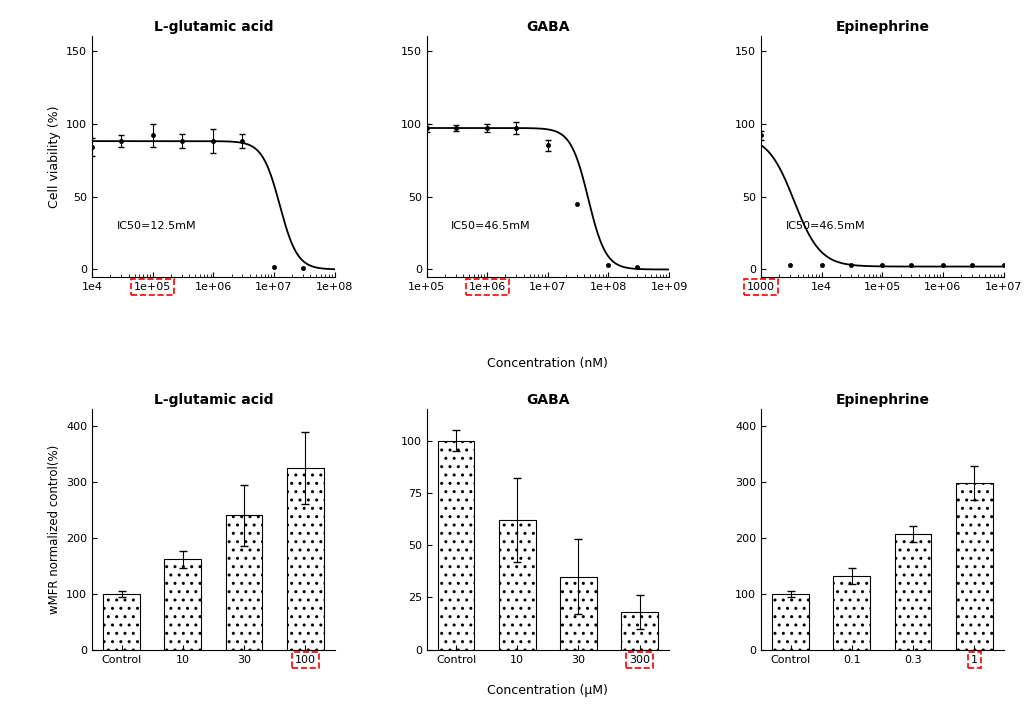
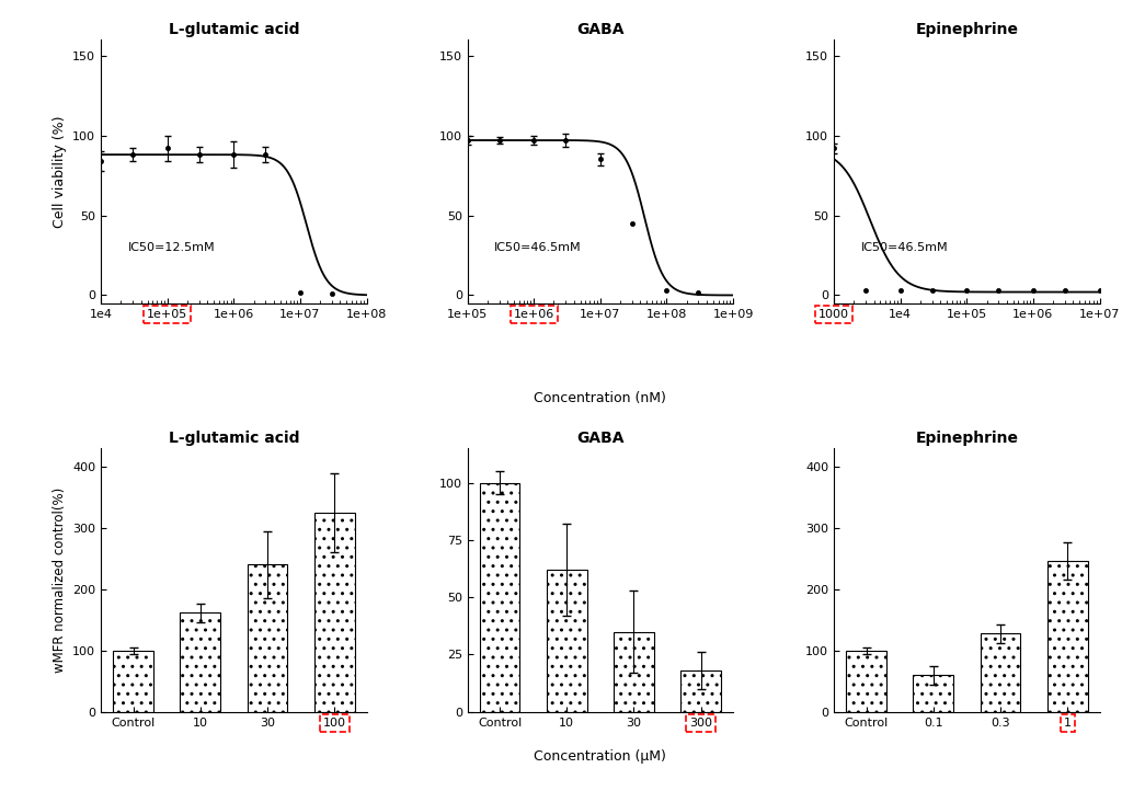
0.1: 132 -> 60
0.3: 207 -> 128
1: 298 -> 246
